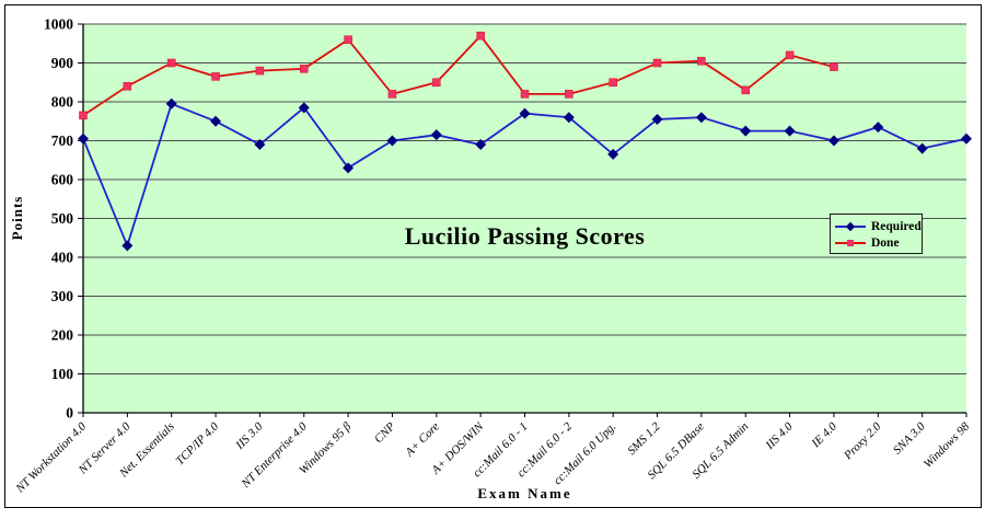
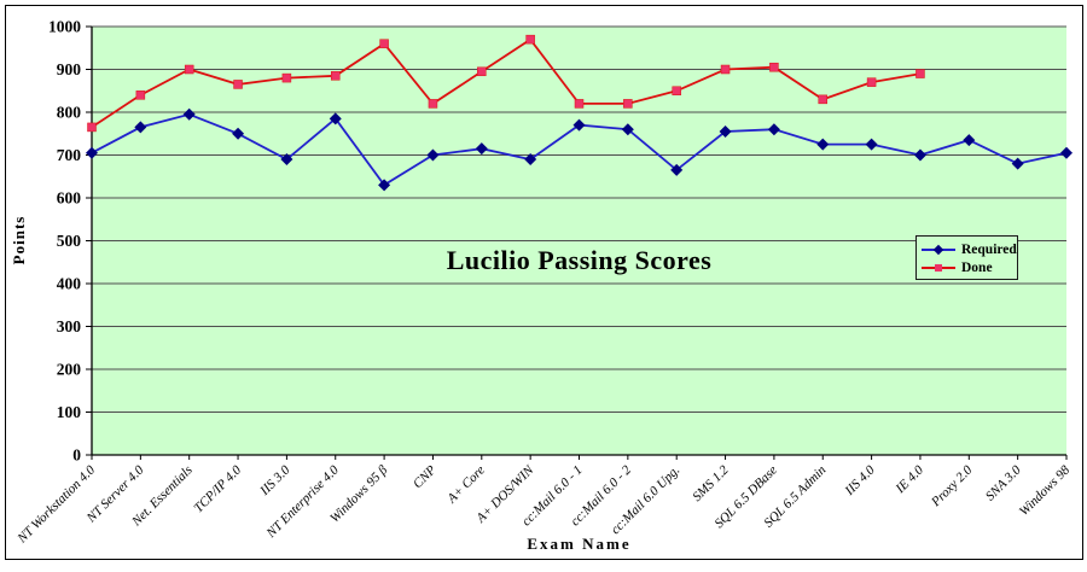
Required/NT Server 4.0: 430 -> 760
Done/A+ Core: 850 -> 900
Done/IIS 4.0: 920 -> 870
